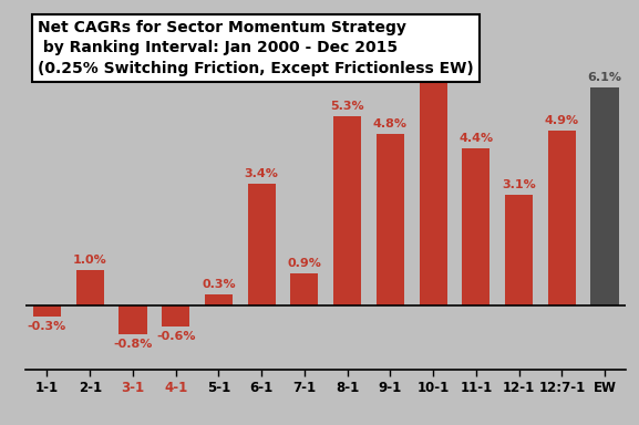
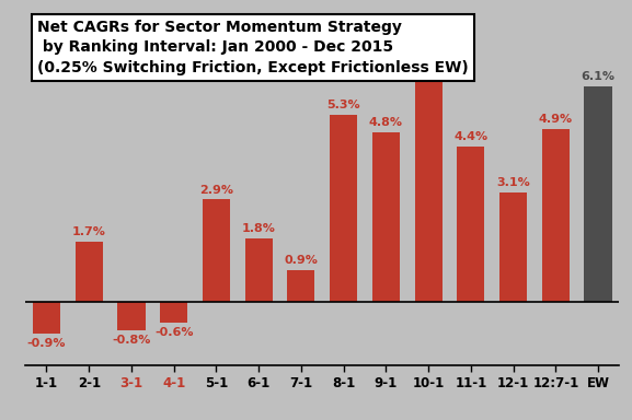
1-1: -0.3% -> -0.9%
2-1: 1.0% -> 1.7%
5-1: 0.3% -> 2.9%
6-1: 3.4% -> 1.8%
